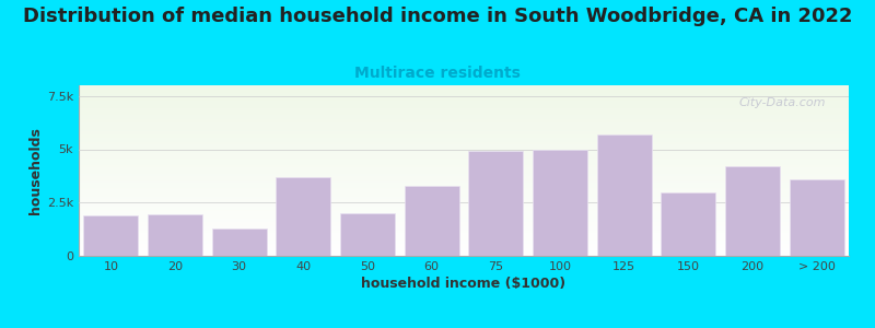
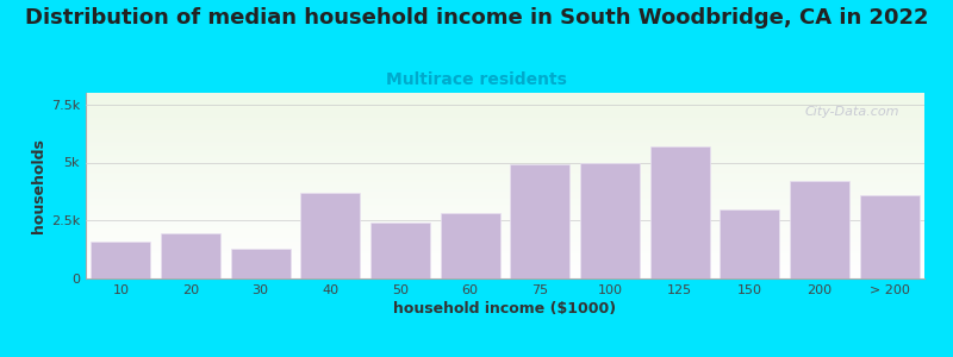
10: 1.9k -> 1.6k
50: 2.0k -> 2.4k
60: 3.3k -> 2.8k
